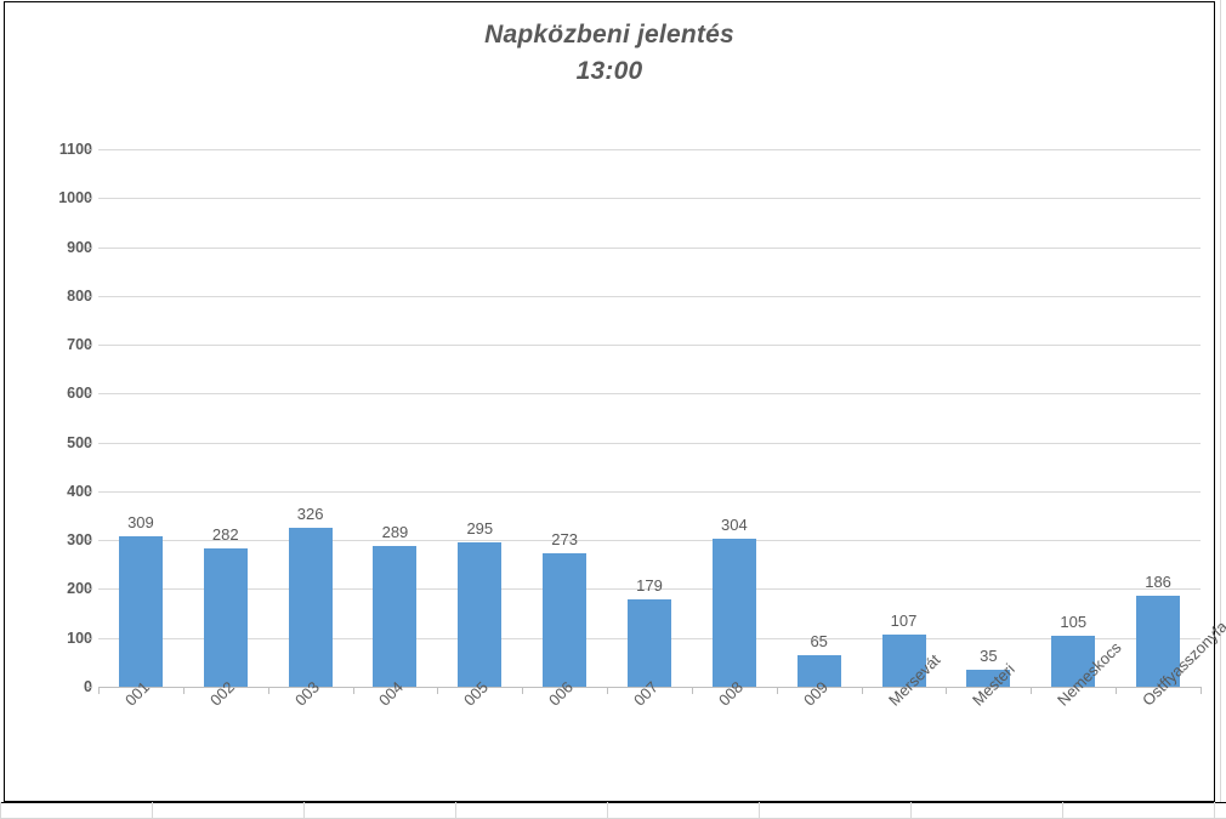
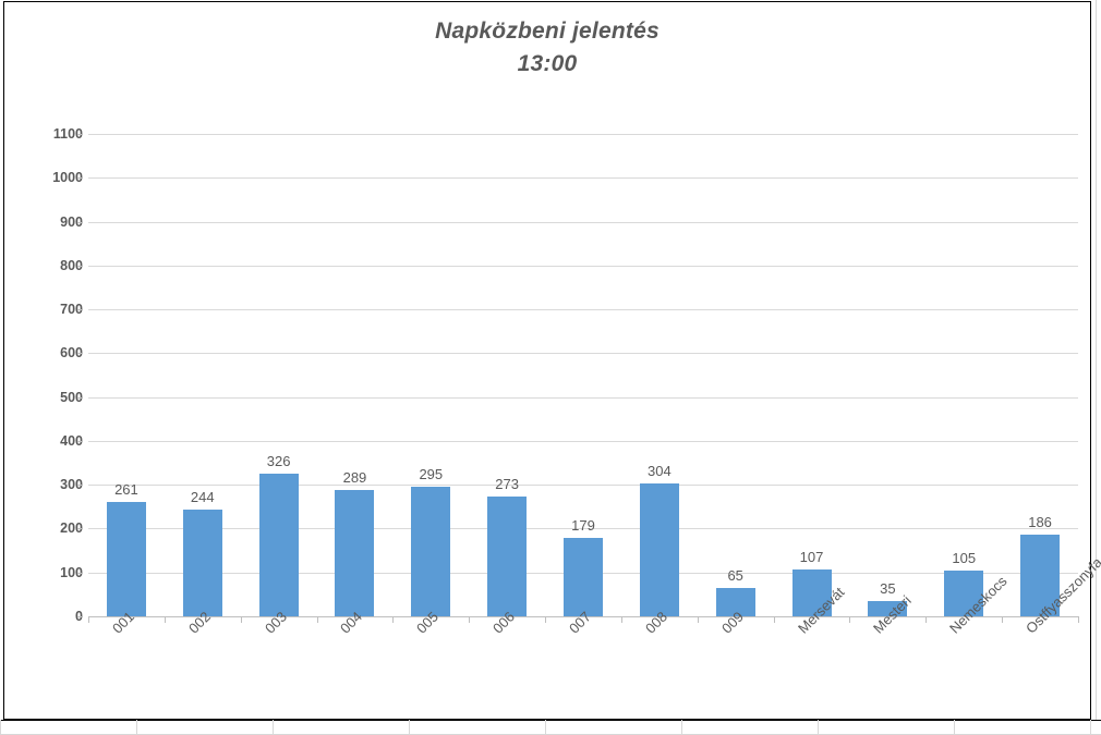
001: 309 -> 261
002: 282 -> 244
